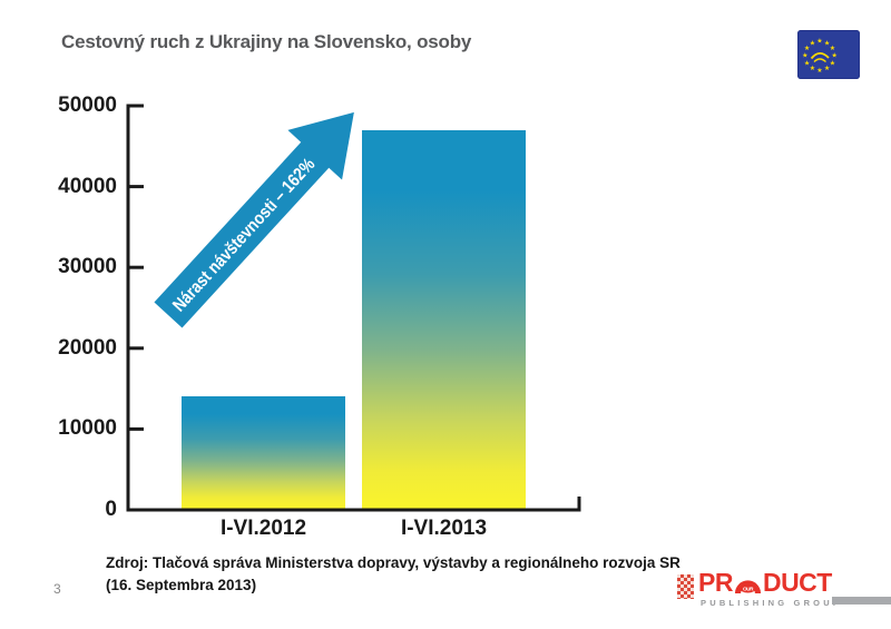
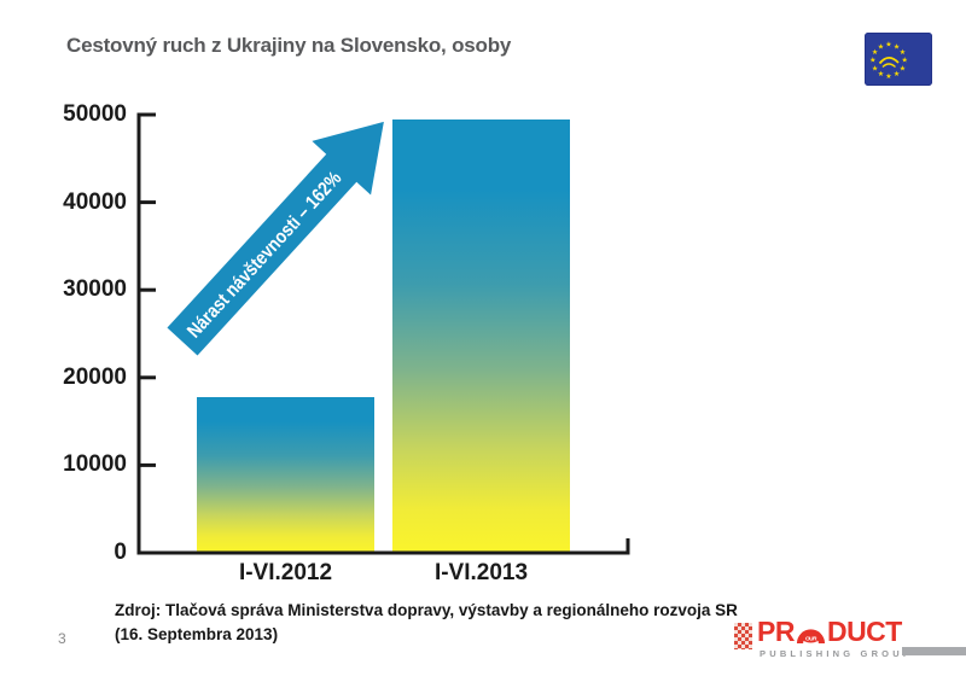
I-VI.2012: 14000 -> 18000
I-VI.2013: 47000 -> 49000
